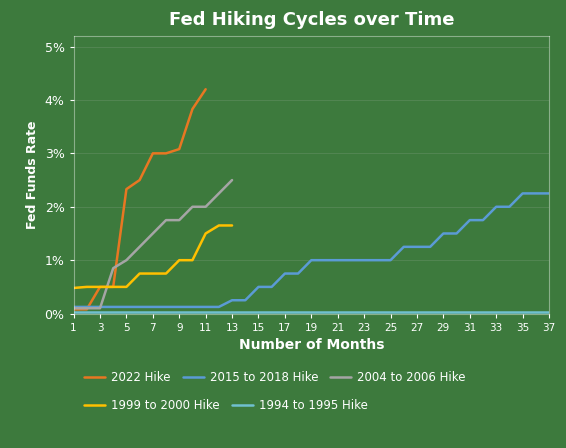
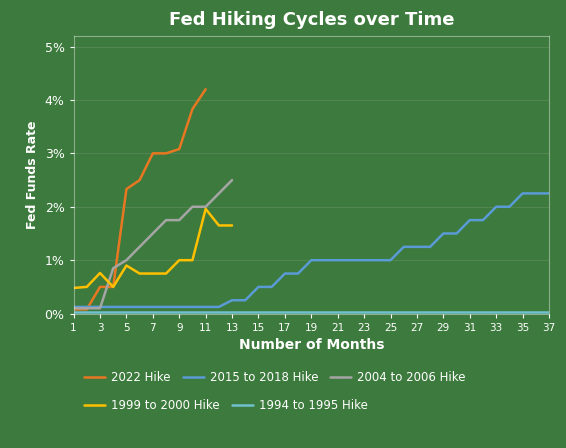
1999 to 2000 Hike/3: 0.50% -> 0.76%
1999 to 2000 Hike/5: 0.50% -> 0.90%
1999 to 2000 Hike/11: 1.50% -> 1.96%
